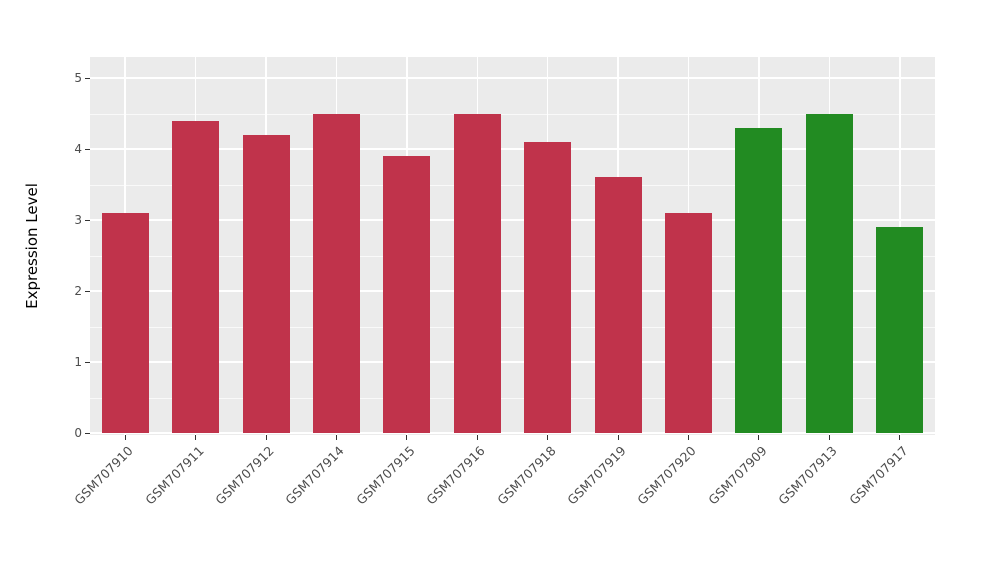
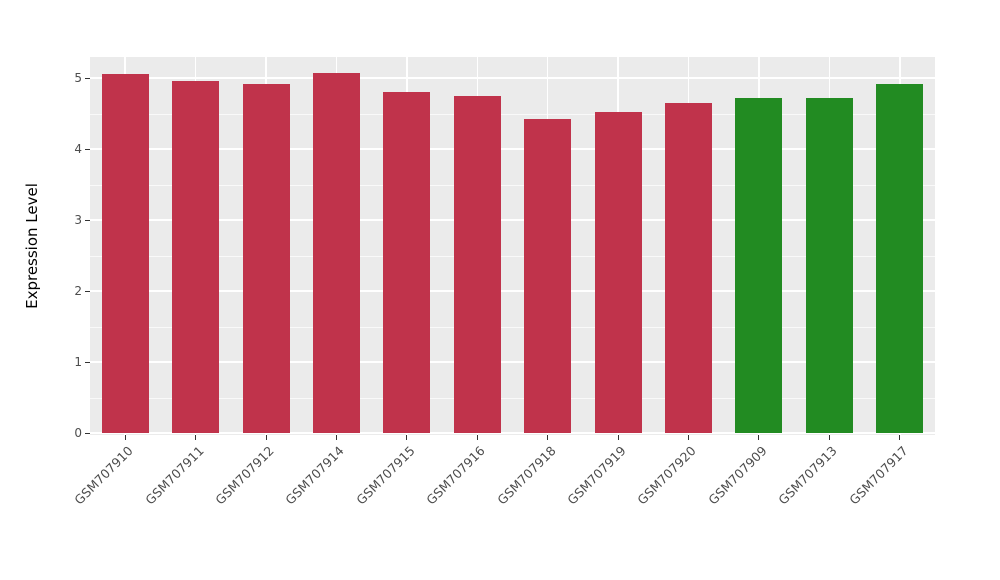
GSM707910: 3.1 -> 5.1
GSM707911: 4.4 -> 5.0
GSM707912: 4.2 -> 4.9
GSM707914: 4.5 -> 5.1
GSM707915: 3.9 -> 4.8
GSM707916: 4.5 -> 4.8
GSM707918: 4.1 -> 4.4
GSM707919: 3.6 -> 4.5
GSM707920: 3.1 -> 4.7
GSM707909: 4.3 -> 4.7
GSM707913: 4.5 -> 4.7
GSM707917: 2.9 -> 4.9
